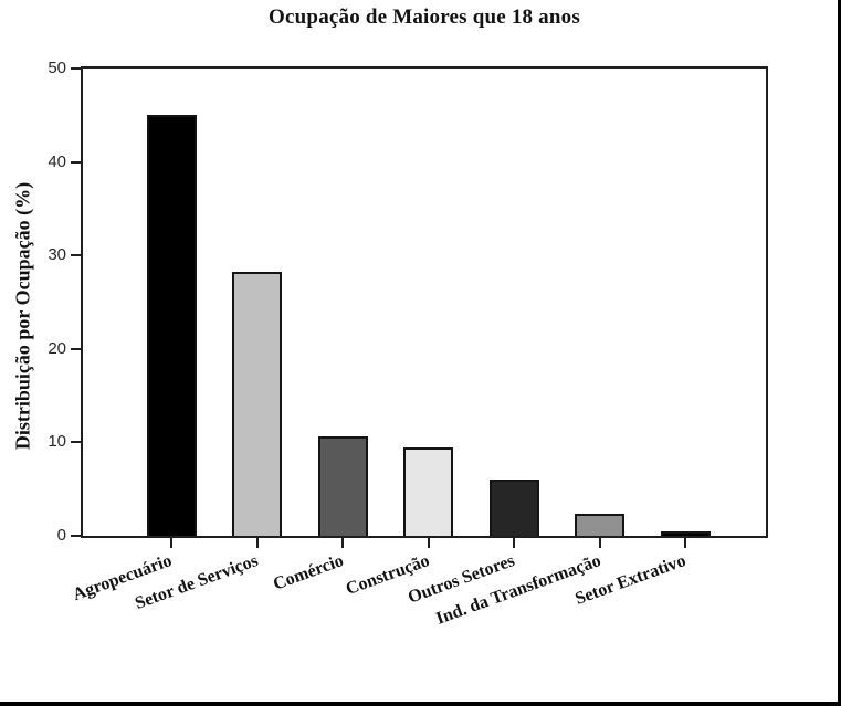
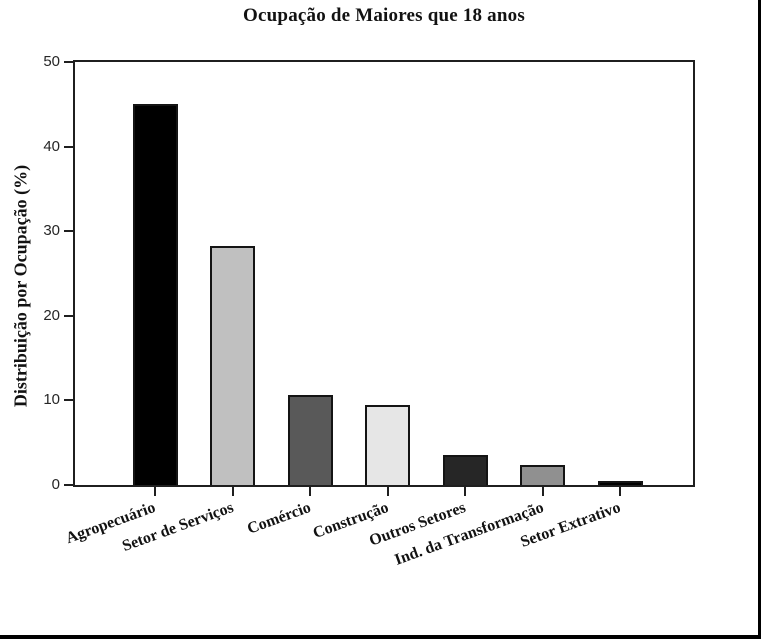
Outros Setores: 6 -> 4
